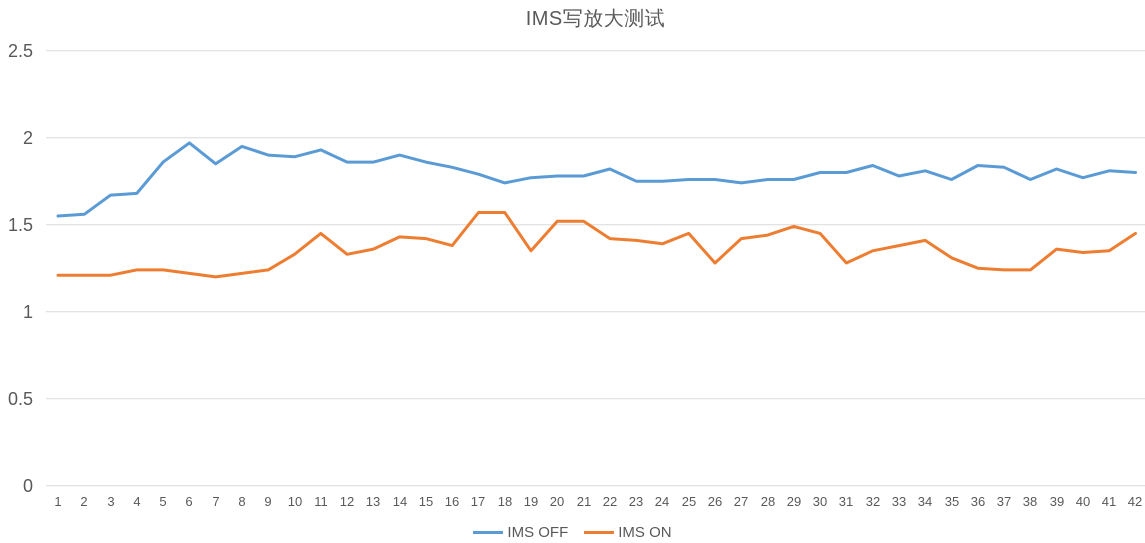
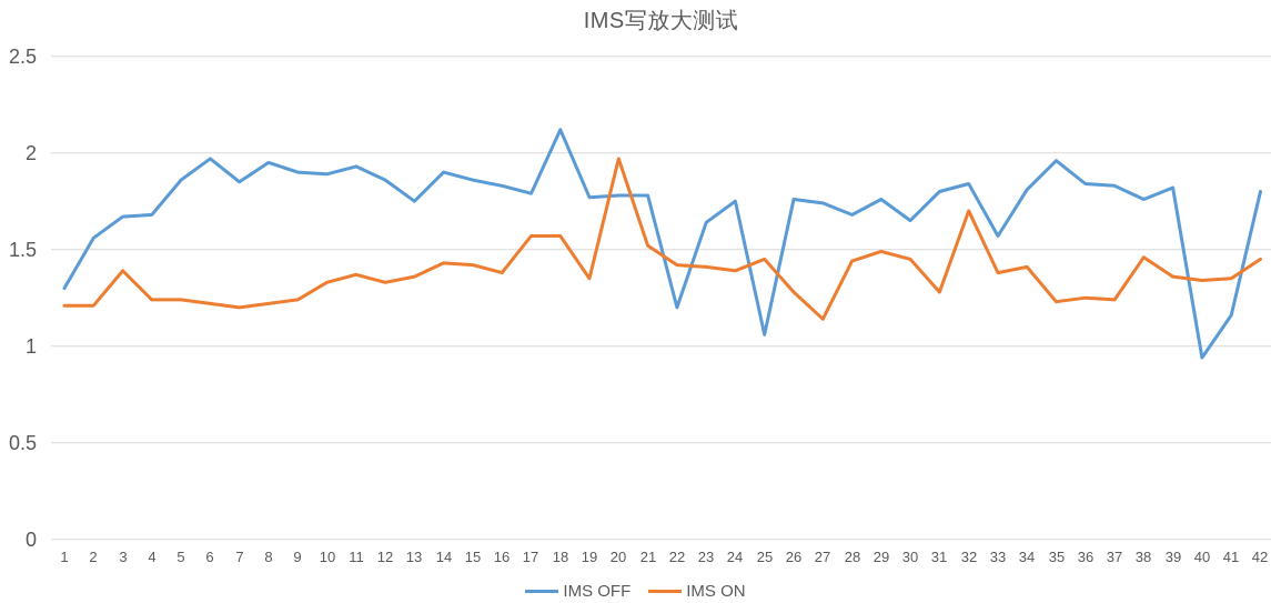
IMS OFF/1: 1.55 -> 1.30
IMS ON/3: 1.21 -> 1.39
IMS ON/11: 1.45 -> 1.37
IMS OFF/13: 1.86 -> 1.75
IMS OFF/18: 1.74 -> 2.12
IMS ON/20: 1.52 -> 1.97
IMS OFF/22: 1.82 -> 1.20
IMS OFF/23: 1.75 -> 1.64
IMS OFF/25: 1.76 -> 1.06
IMS ON/27: 1.42 -> 1.14
IMS OFF/28: 1.76 -> 1.68
IMS OFF/30: 1.80 -> 1.65
IMS ON/32: 1.35 -> 1.70
IMS OFF/33: 1.78 -> 1.57
IMS OFF/35: 1.76 -> 1.96
IMS ON/35: 1.31 -> 1.23
IMS ON/38: 1.24 -> 1.46
IMS OFF/40: 1.77 -> 0.94
IMS OFF/41: 1.81 -> 1.16
